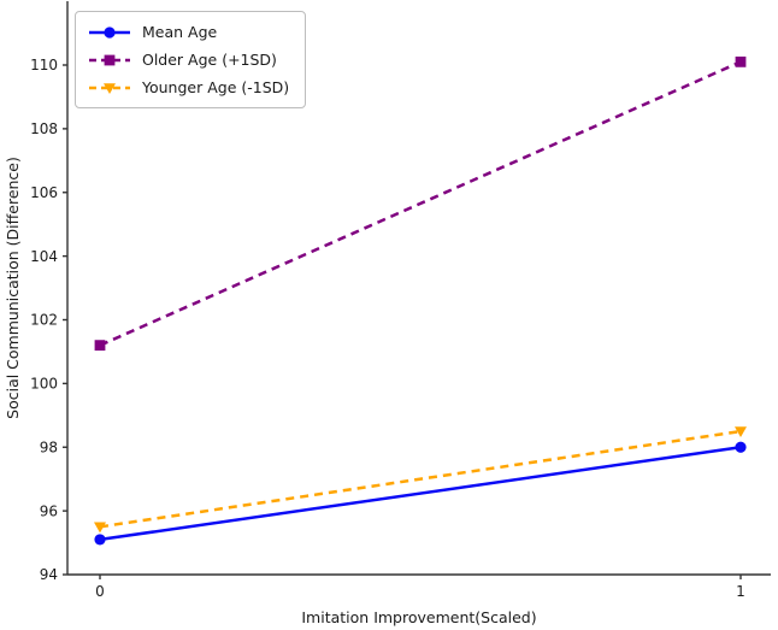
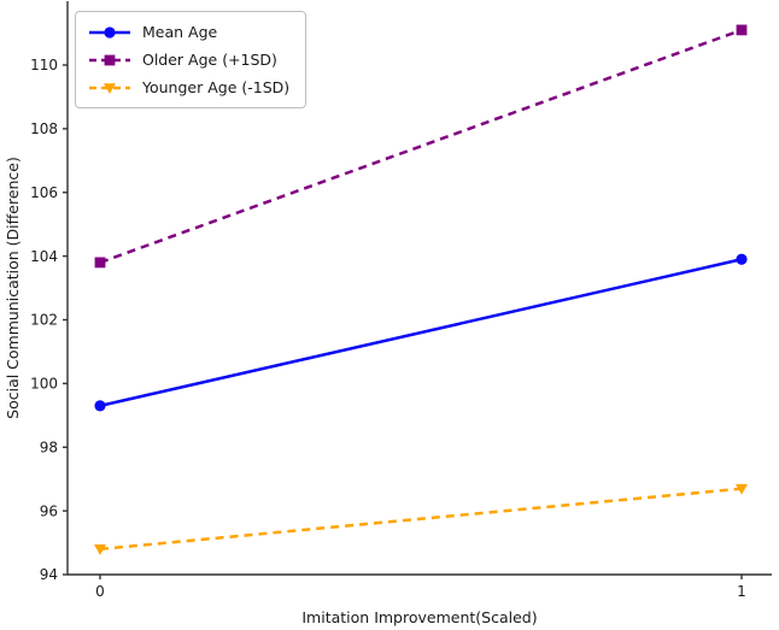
Mean Age/0: 95.1 -> 99.3
Older Age (+1SD)/0: 101.2 -> 103.8
Younger Age (-1SD)/0: 95.5 -> 94.8
Mean Age/1: 98.0 -> 103.9
Older Age (+1SD)/1: 110.1 -> 111.1
Younger Age (-1SD)/1: 98.5 -> 96.7
